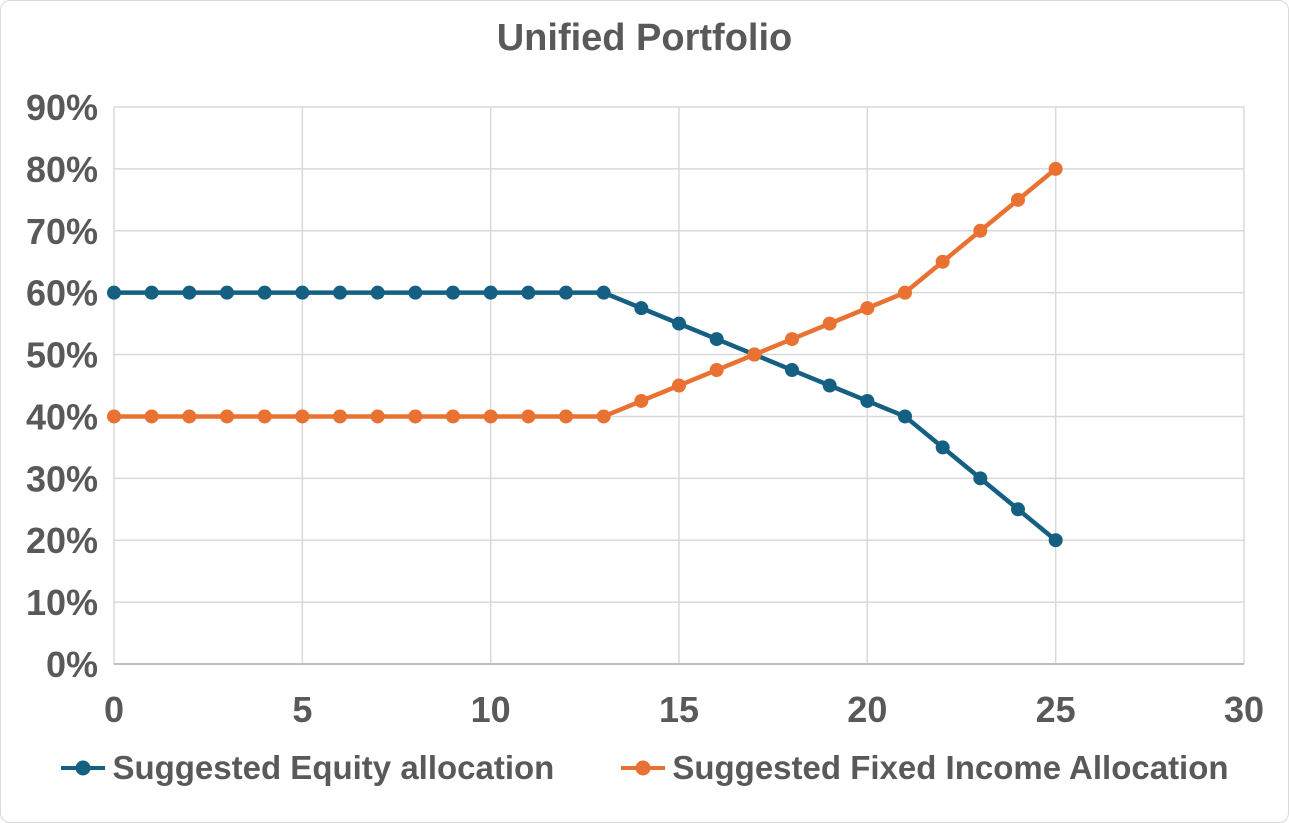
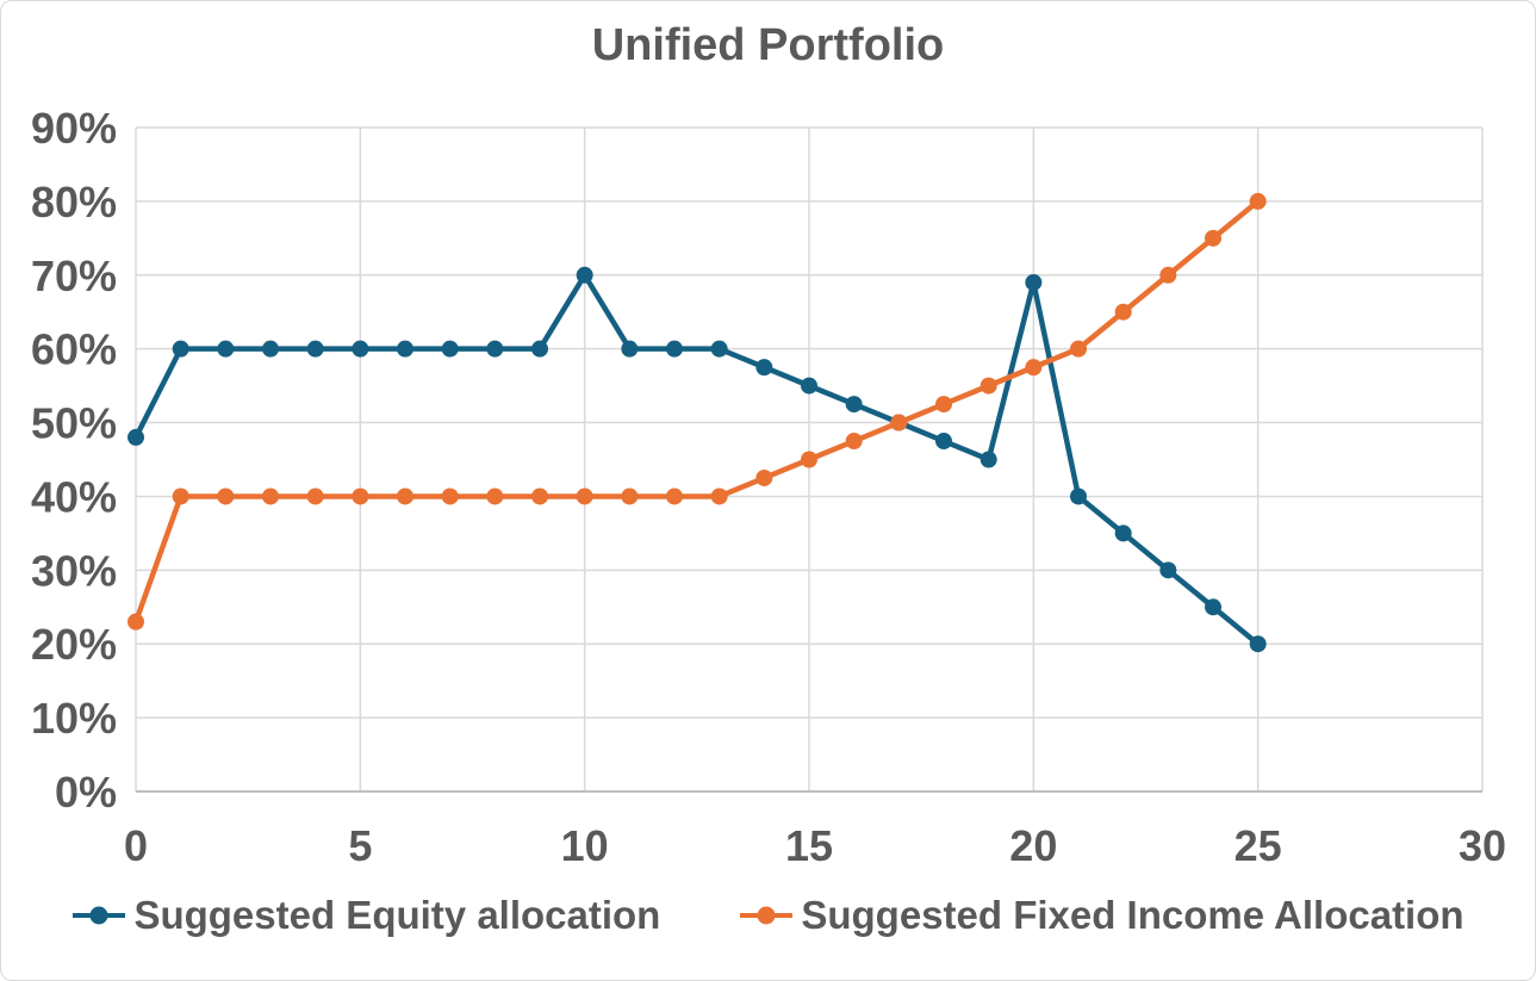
Suggested Equity allocation/0: 60% -> 48%
Suggested Fixed Income Allocation/0: 40% -> 23%
Suggested Equity allocation/10: 60% -> 70%
Suggested Equity allocation/20: 42% -> 69%
